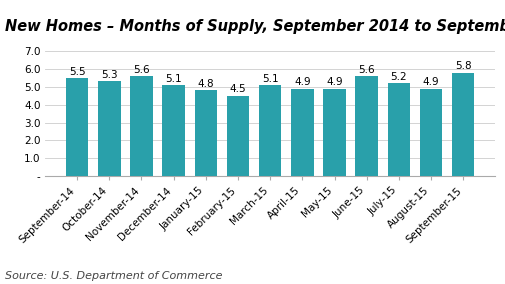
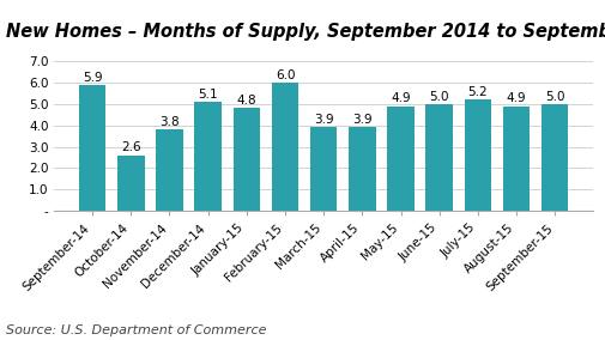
September-14: 5.5 -> 5.9
October-14: 5.3 -> 2.6
November-14: 5.6 -> 3.8
February-15: 4.5 -> 6.0
March-15: 5.1 -> 3.9
April-15: 4.9 -> 3.9
June-15: 5.6 -> 5.0
September-15: 5.8 -> 5.0
